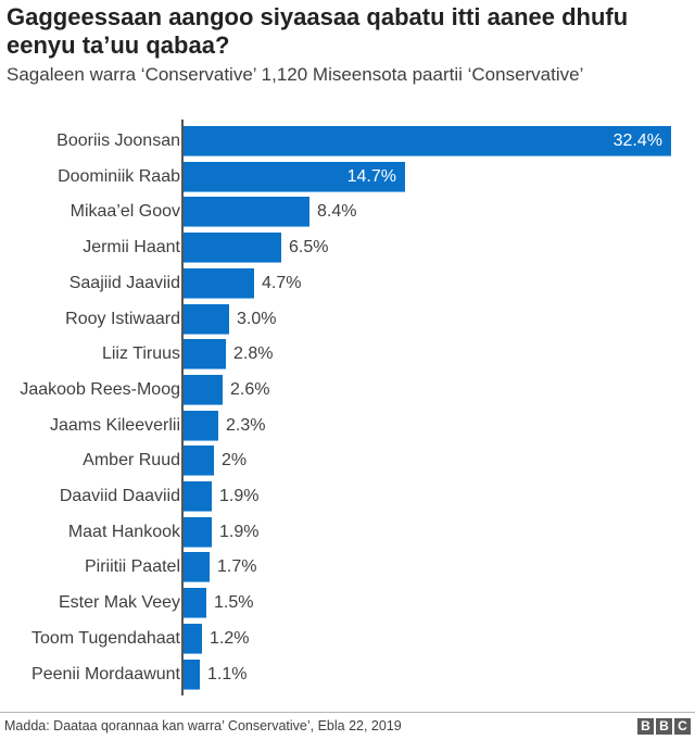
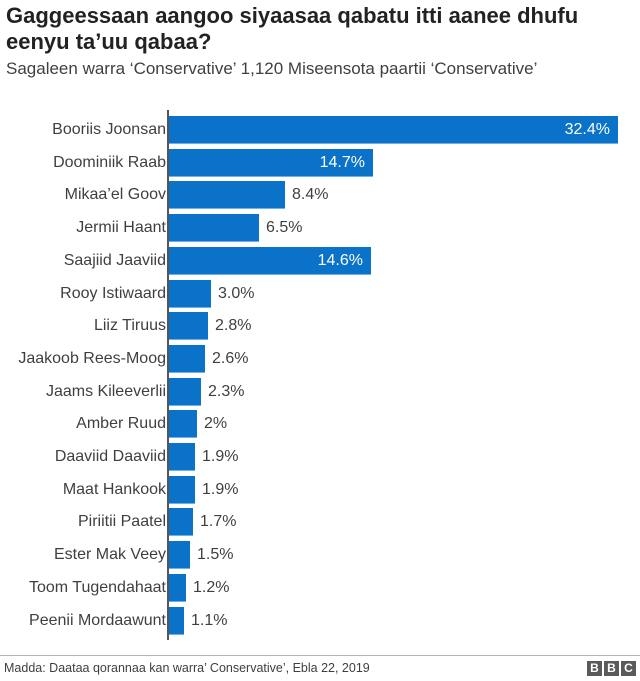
Saajiid Jaaviid: 4.7% -> 14.6%
